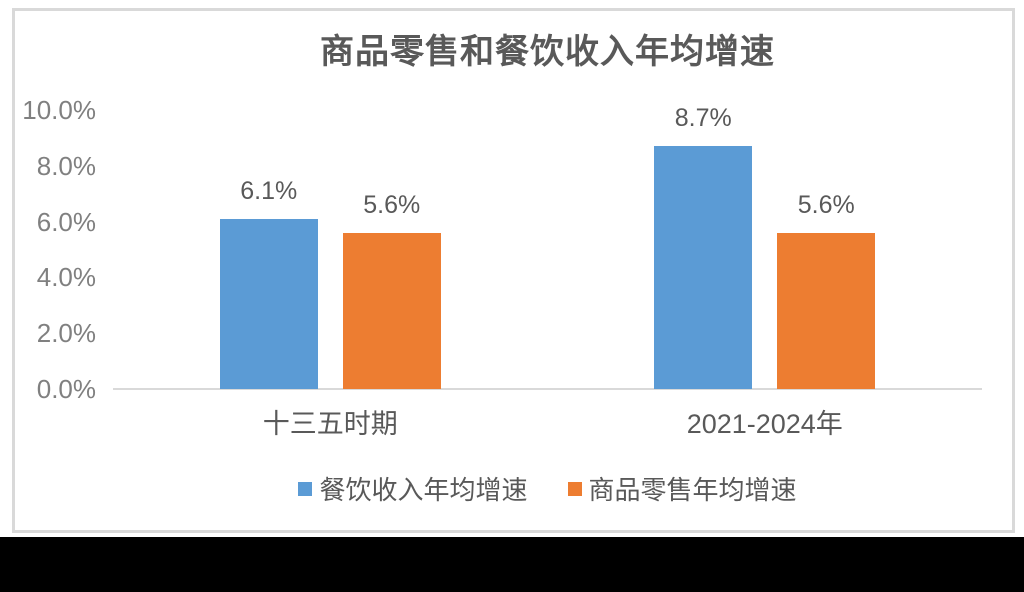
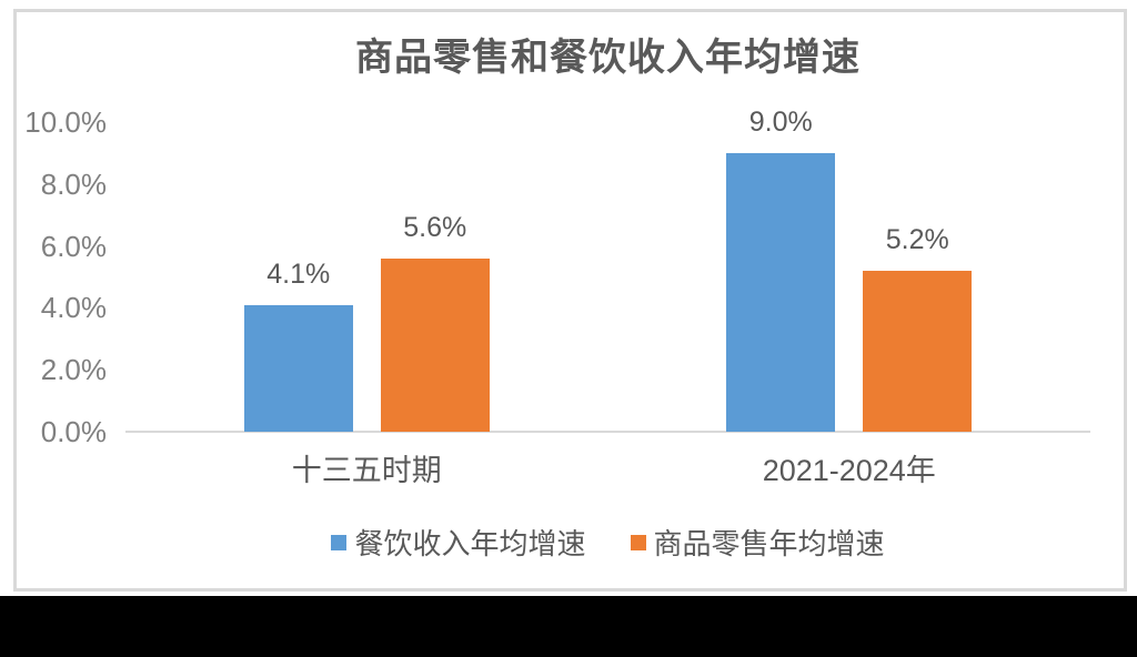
餐饮收入年均增速/十三五时期: 6.1% -> 4.1%
餐饮收入年均增速/2021-2024年: 8.7% -> 9.0%
商品零售年均增速/2021-2024年: 5.6% -> 5.2%
